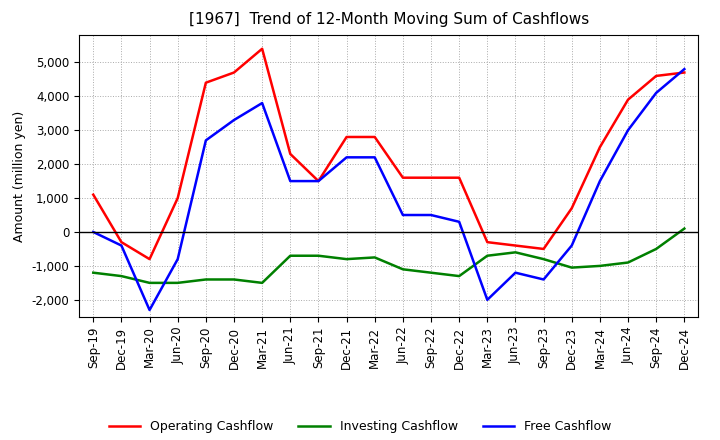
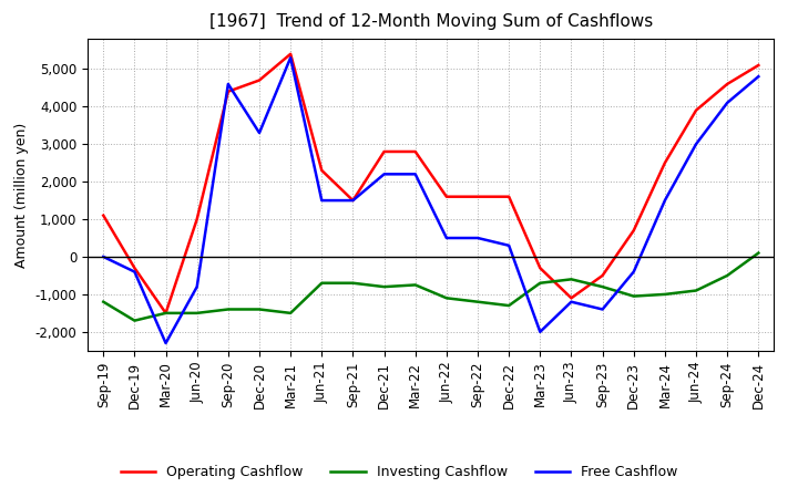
Investing Cashflow/Dec-19: -1,300 -> -1,700
Operating Cashflow/Mar-20: -800 -> -1,500
Free Cashflow/Sep-20: 2,700 -> 4,600
Free Cashflow/Mar-21: 3,800 -> 5,300
Operating Cashflow/Jun-23: -400 -> -1,100
Operating Cashflow/Dec-24: 4,700 -> 5,100
